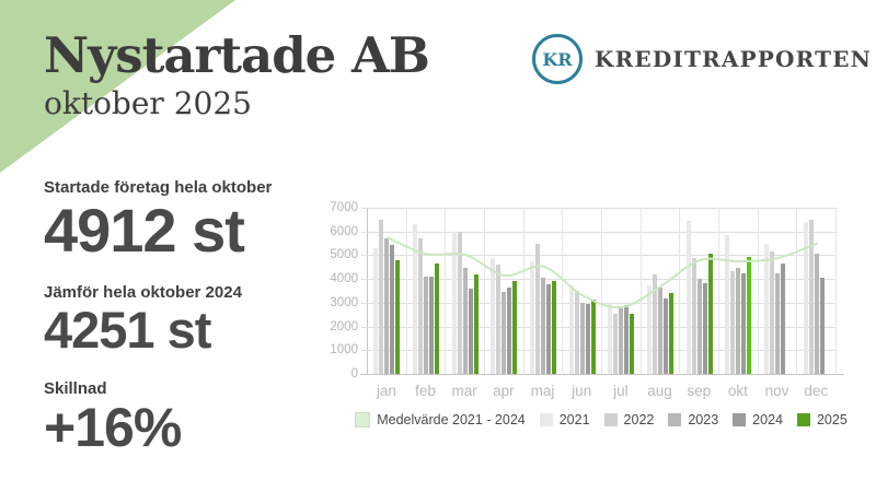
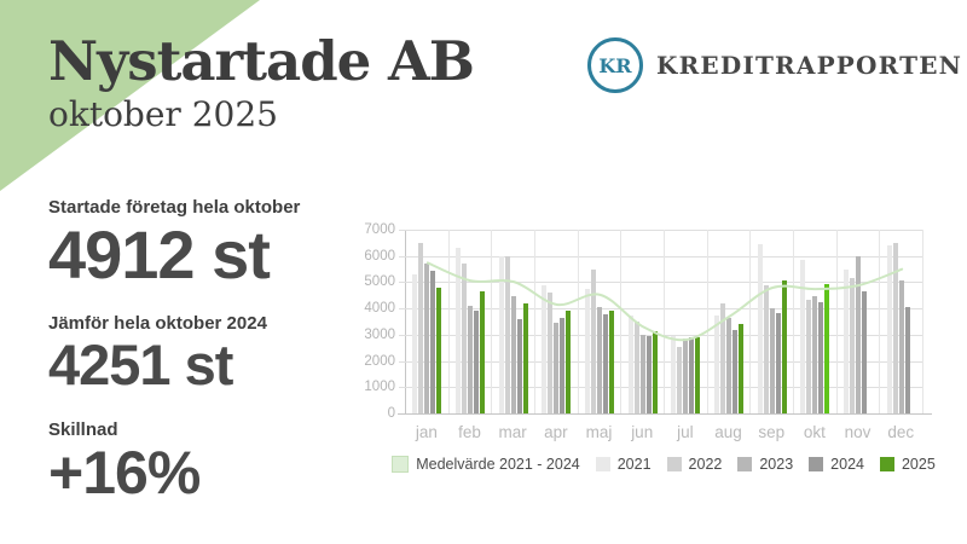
2024/feb: 4100 -> 3900
2025/jul: 2600 -> 2900
2023/nov: 4200 -> 6000
